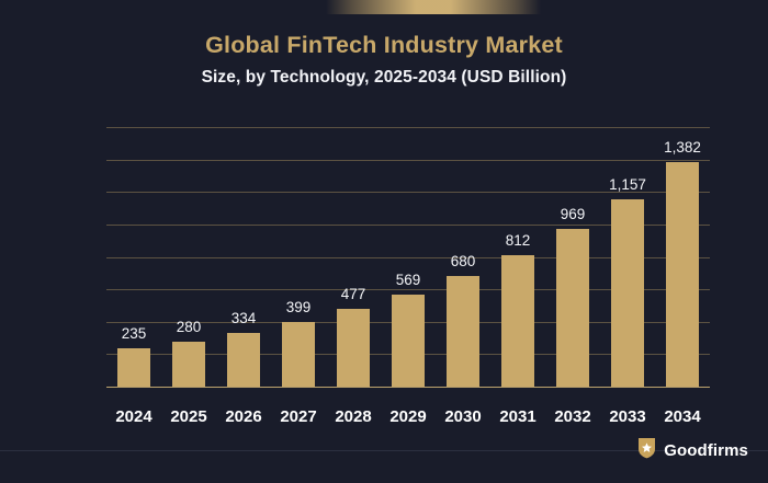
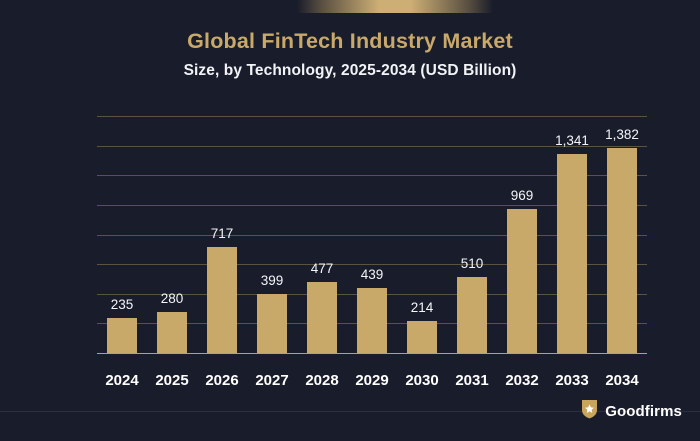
2026: 334 -> 717
2029: 569 -> 439
2030: 680 -> 214
2031: 812 -> 510
2033: 1,157 -> 1,341
